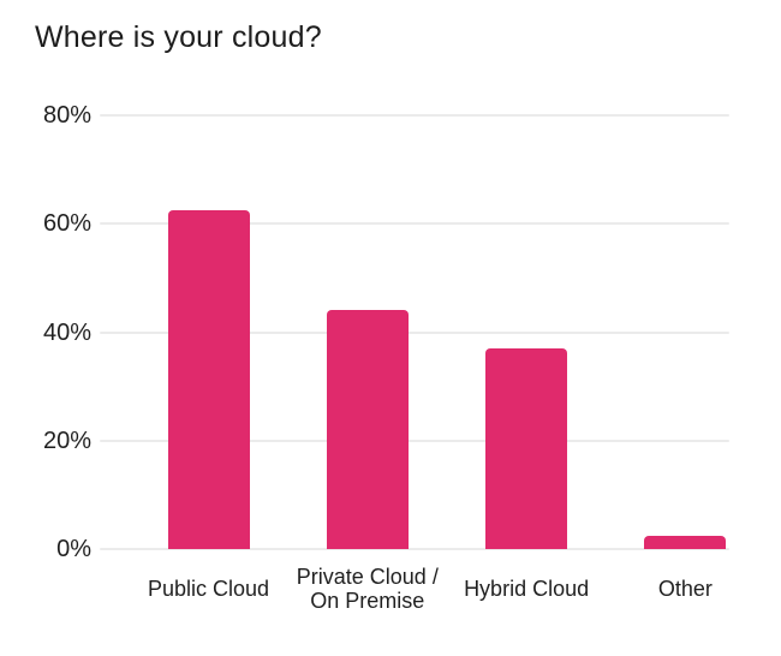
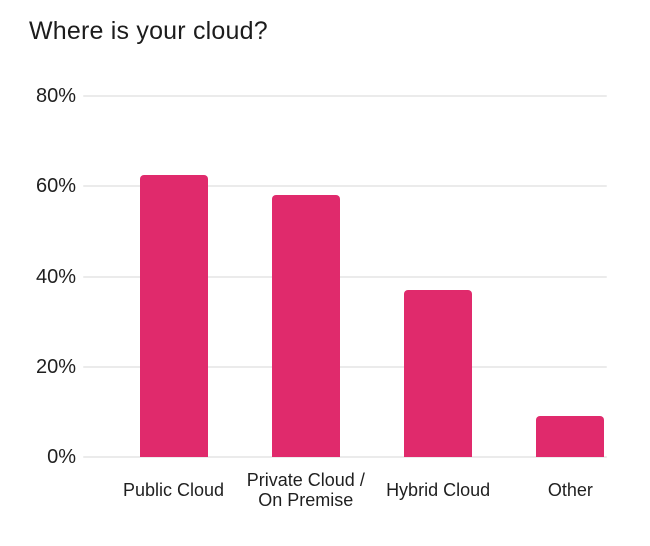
Private Cloud / On Premise: 44% -> 58%
Other: 2% -> 9%
